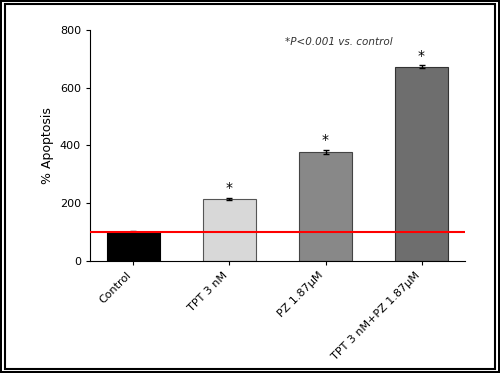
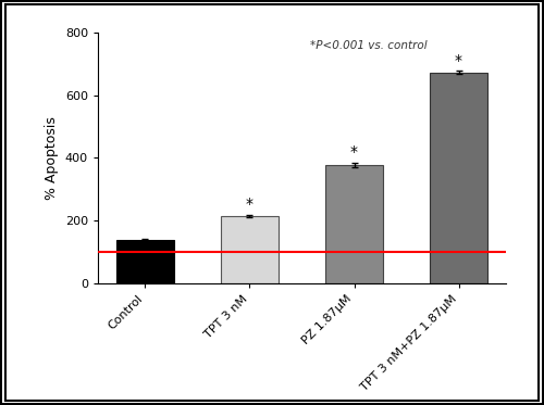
Control: 100 -> 140
